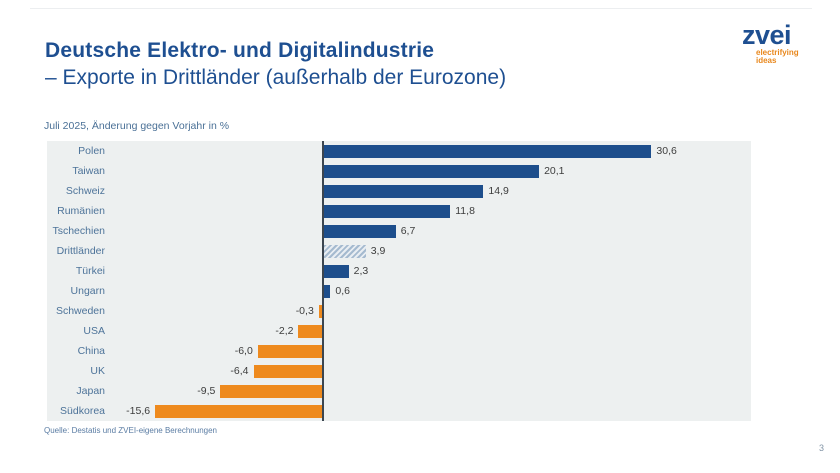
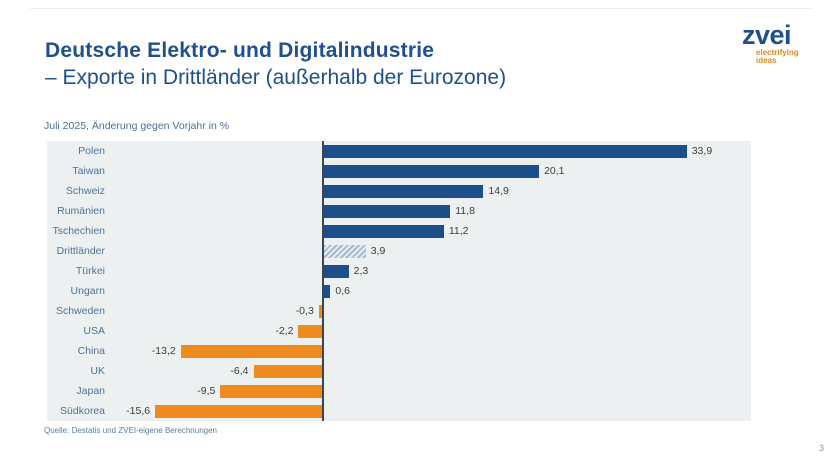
Polen: 30,6 -> 33,9
Tschechien: 6,7 -> 11,2
China: -6,0 -> -13,2
